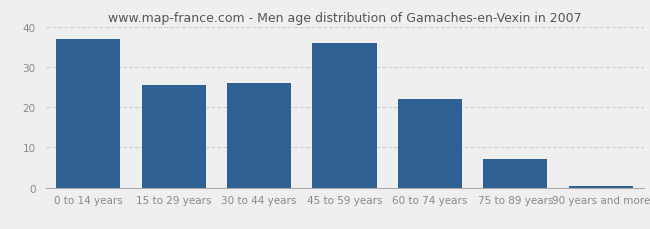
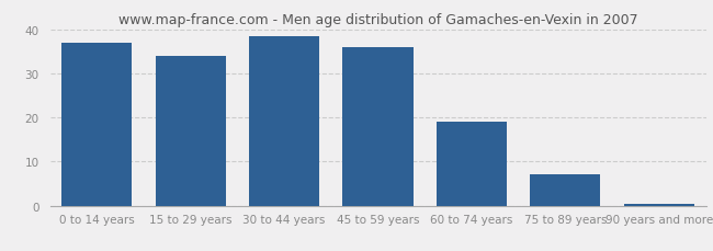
15 to 29 years: 25.5 -> 34.0
30 to 44 years: 26.0 -> 38.5
60 to 74 years: 22.0 -> 19.0
